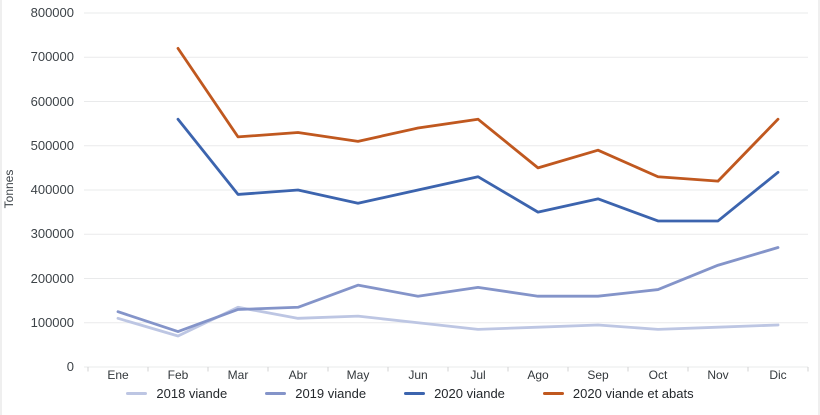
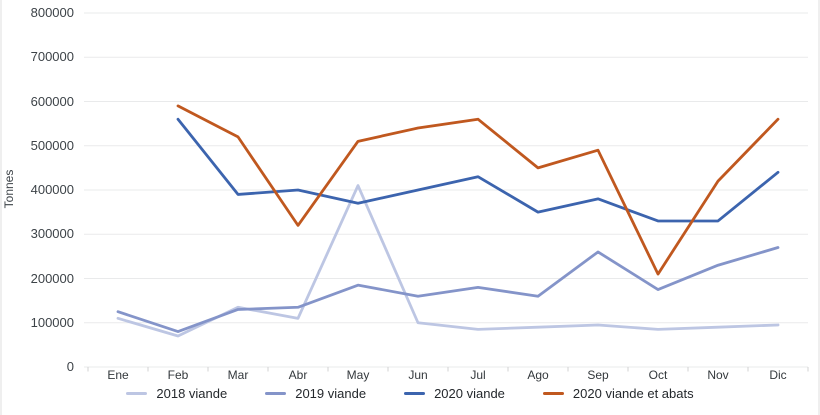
2020 viande et abats/Feb: 720000 -> 590000
2020 viande et abats/Abr: 530000 -> 320000
2018 viande/May: 120000 -> 410000
2019 viande/Sep: 160000 -> 260000
2020 viande et abats/Oct: 430000 -> 210000
